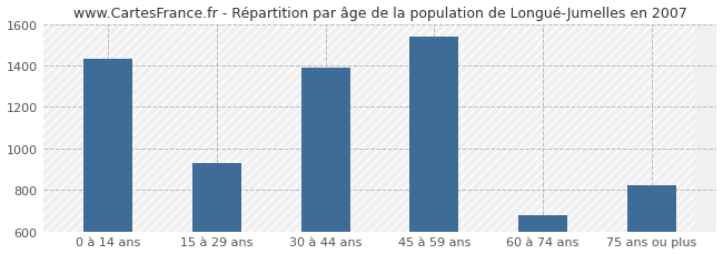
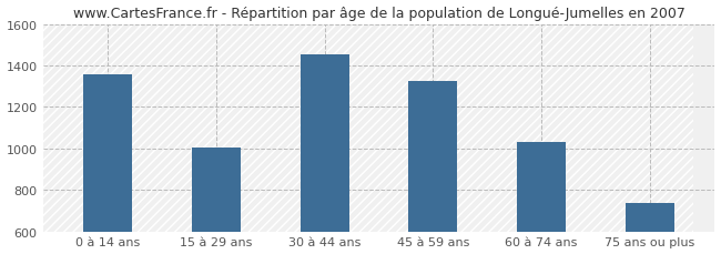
0 à 14 ans: 1430 -> 1360
15 à 29 ans: 930 -> 1000
30 à 44 ans: 1390 -> 1460
45 à 59 ans: 1540 -> 1320
60 à 74 ans: 680 -> 1030
75 ans ou plus: 820 -> 740
